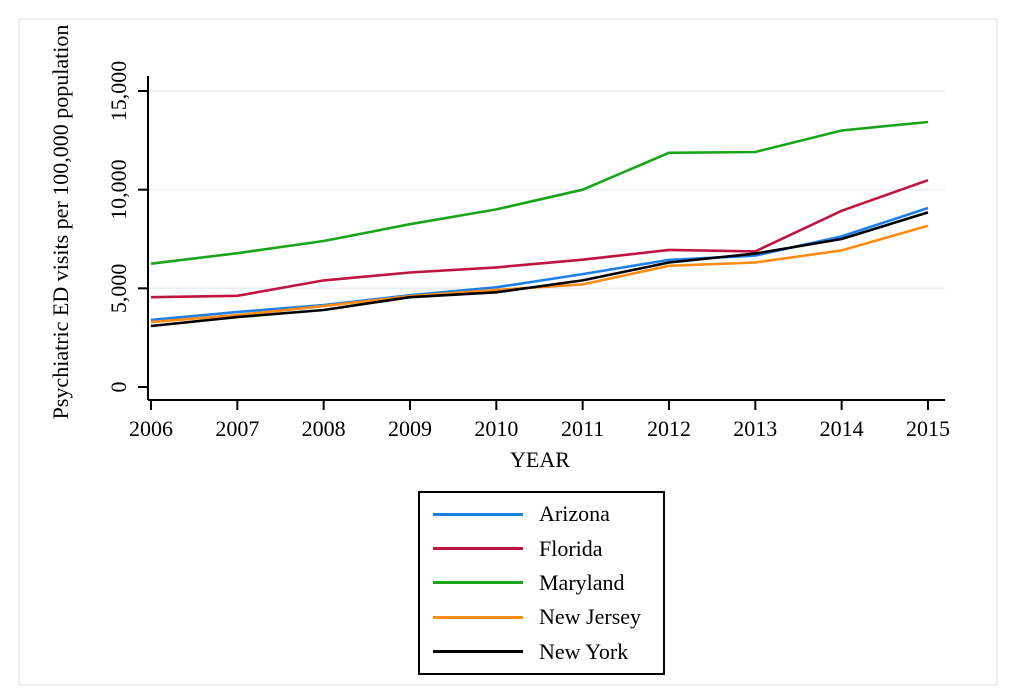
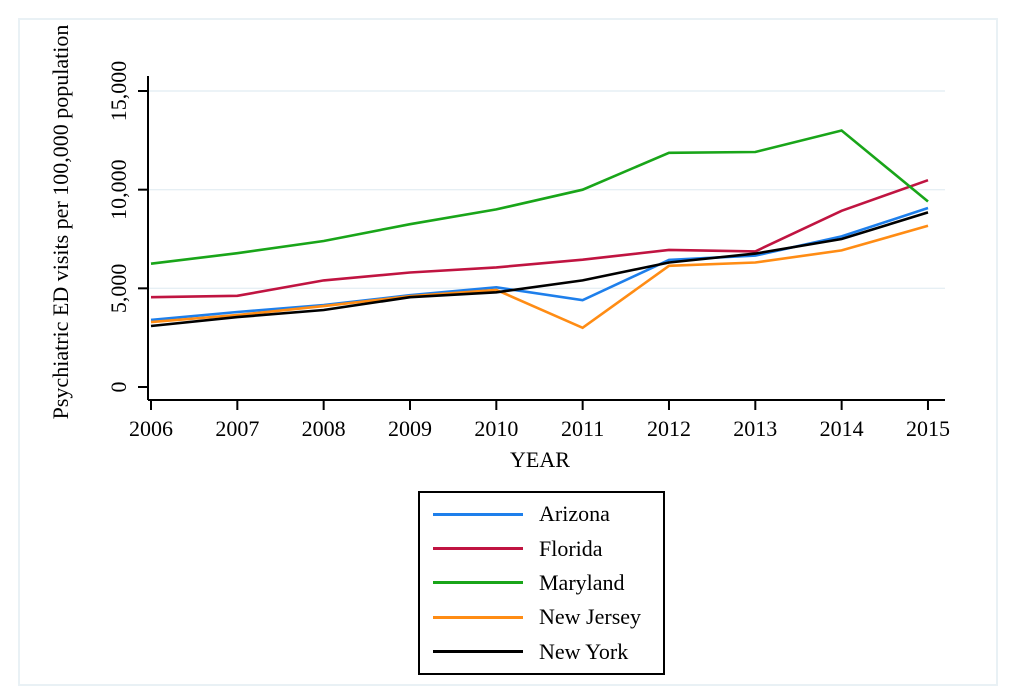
Arizona/2011: 5700 -> 4400
New Jersey/2011: 5200 -> 3000
Maryland/2015: 13400 -> 9400
